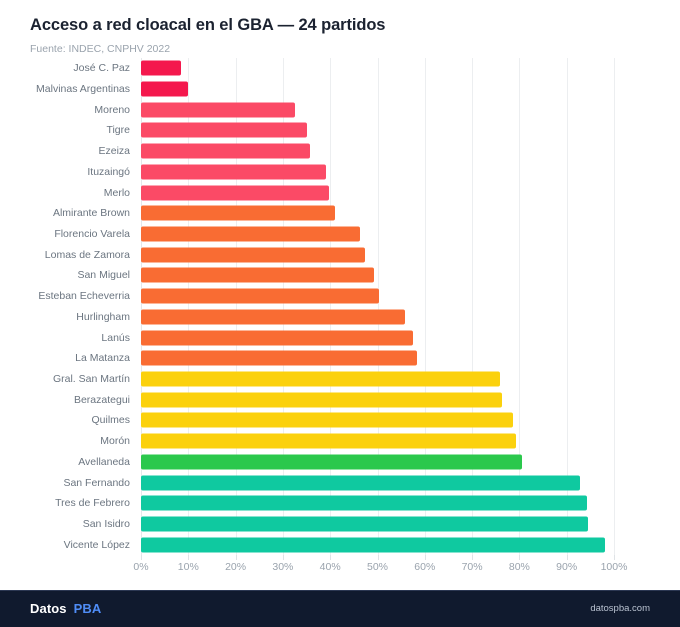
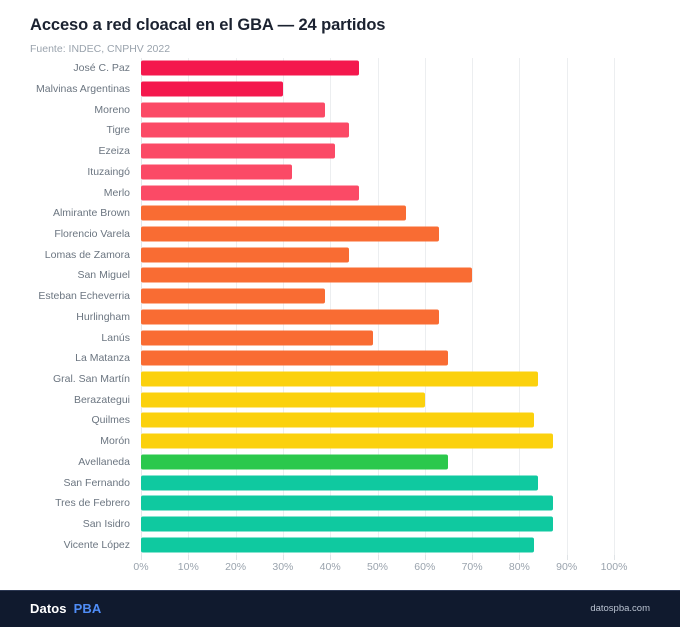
José C. Paz: 8% -> 46%
Malvinas Argentinas: 10% -> 30%
Moreno: 32% -> 39%
Tigre: 35% -> 44%
Ezeiza: 36% -> 41%
Ituzaingó: 39% -> 32%
Merlo: 40% -> 46%
Almirante Brown: 41% -> 56%
Florencio Varela: 46% -> 63%
Lomas de Zamora: 47% -> 44%
San Miguel: 49% -> 70%
Esteban Echeverria: 50% -> 39%
Hurlingham: 56% -> 63%
Lanús: 57% -> 49%
La Matanza: 58% -> 65%
Gral. San Martín: 76% -> 84%
Berazategui: 76% -> 60%
Quilmes: 79% -> 83%
Morón: 79% -> 87%
Avellaneda: 81% -> 65%
San Fernando: 93% -> 84%
Tres de Febrero: 94% -> 87%
San Isidro: 94% -> 87%
Vicente López: 98% -> 83%
